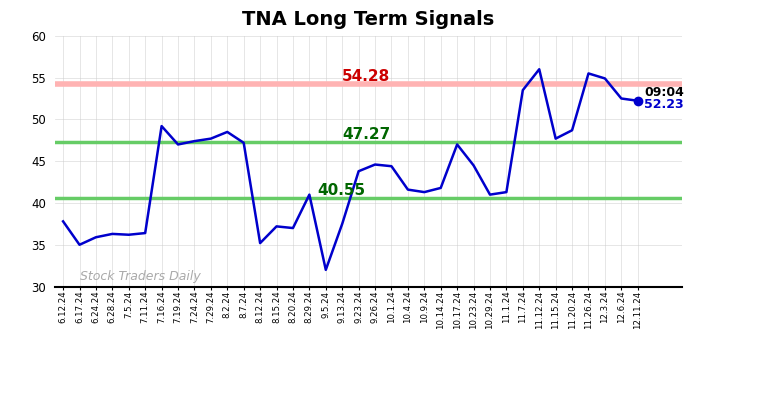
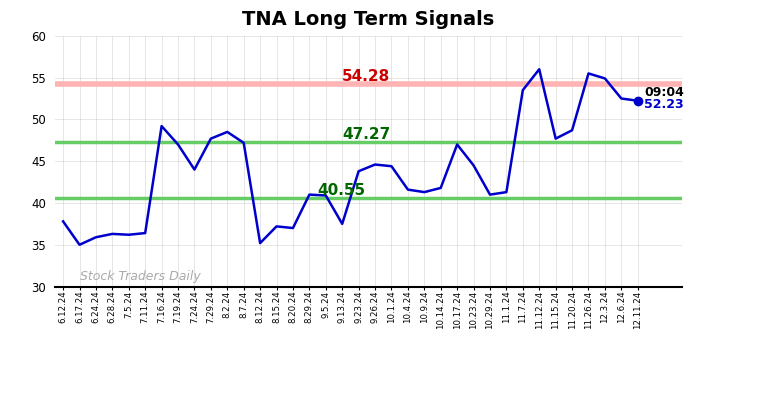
7.24.24: 47.4 -> 44.0
9.5.24: 32.0 -> 40.9
